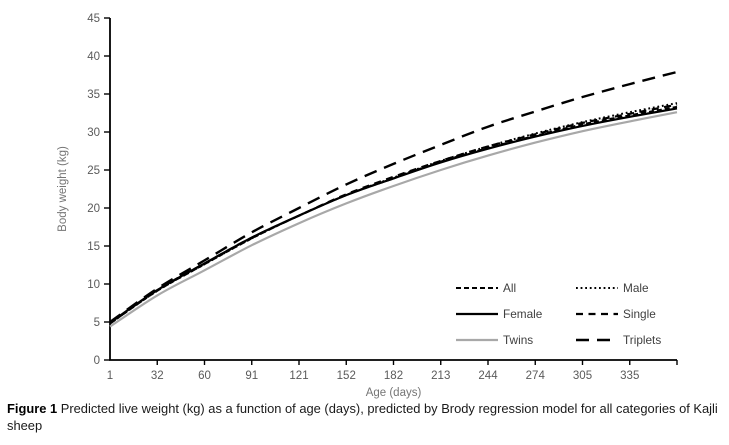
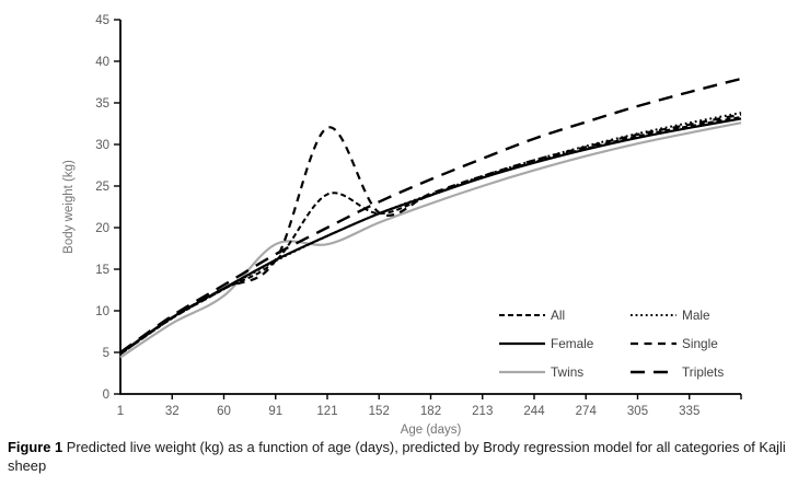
Twins/91: 15 -> 18
All/121: 19 -> 24
Single/121: 19 -> 32
